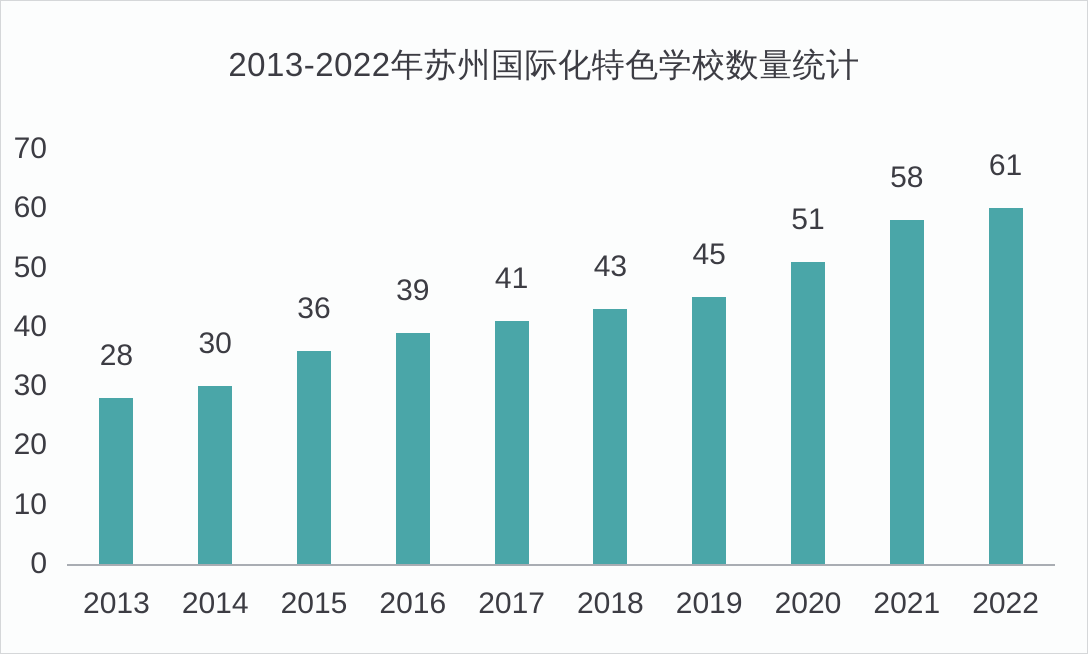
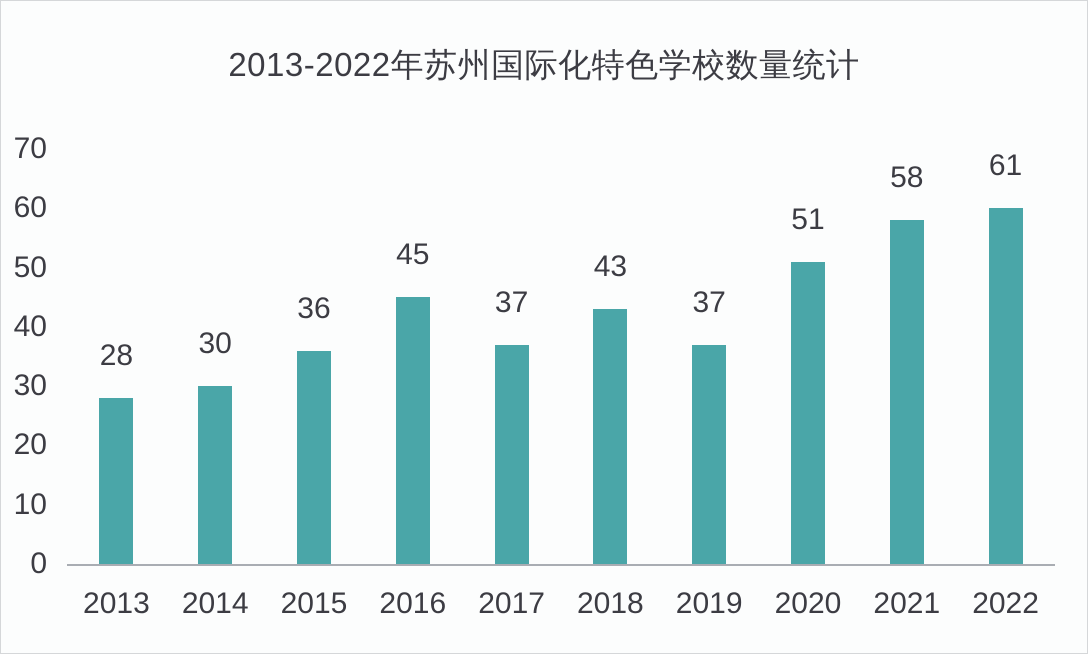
2016: 39 -> 45
2017: 41 -> 37
2019: 45 -> 37
